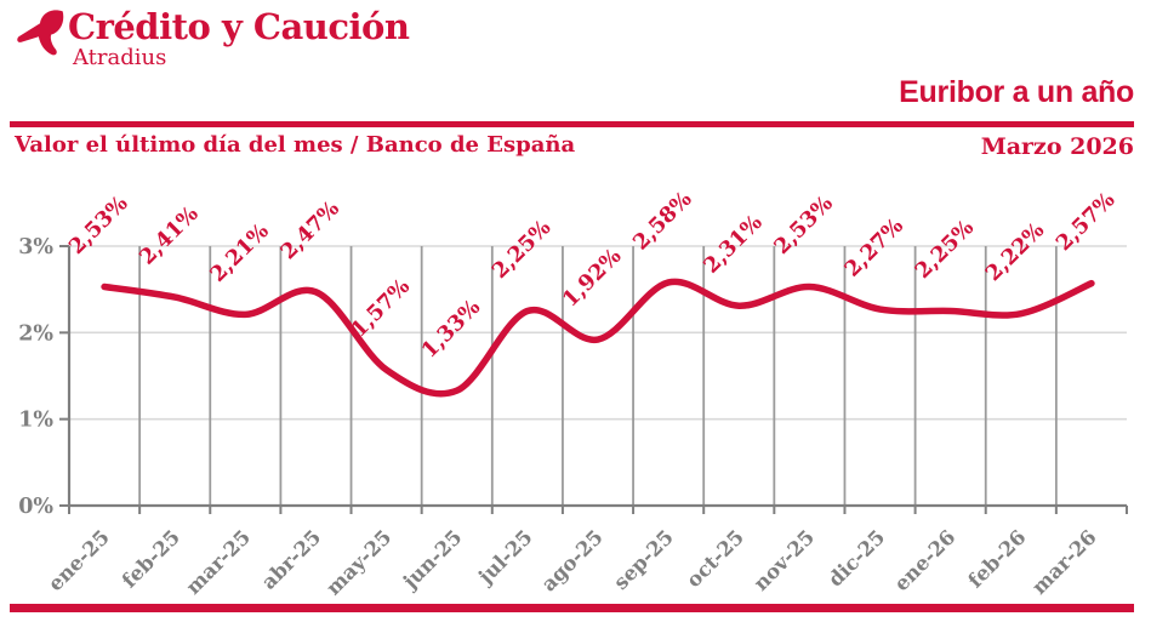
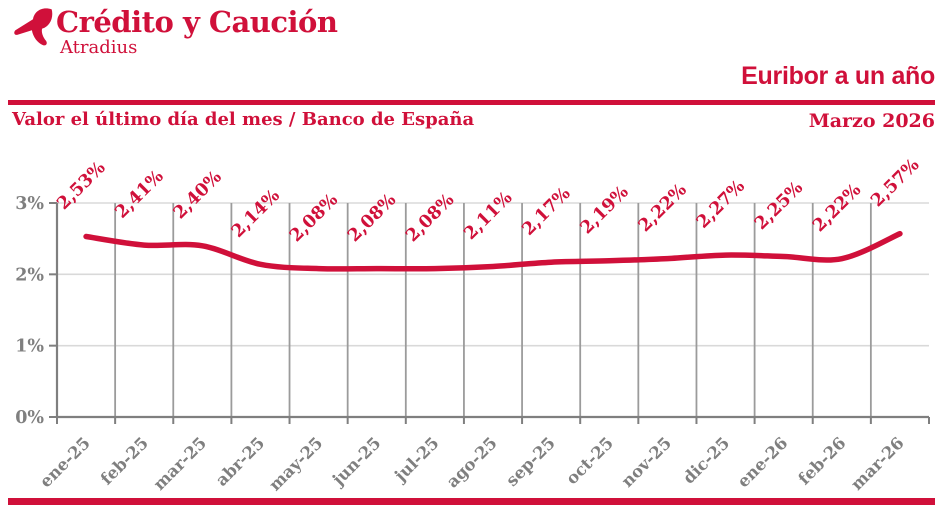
mar-25: 2,21% -> 2,40%
abr-25: 2,47% -> 2,14%
may-25: 1,57% -> 2,08%
jun-25: 1,33% -> 2,08%
jul-25: 2,25% -> 2,08%
ago-25: 1,92% -> 2,11%
sep-25: 2,58% -> 2,17%
oct-25: 2,31% -> 2,19%
nov-25: 2,53% -> 2,22%
